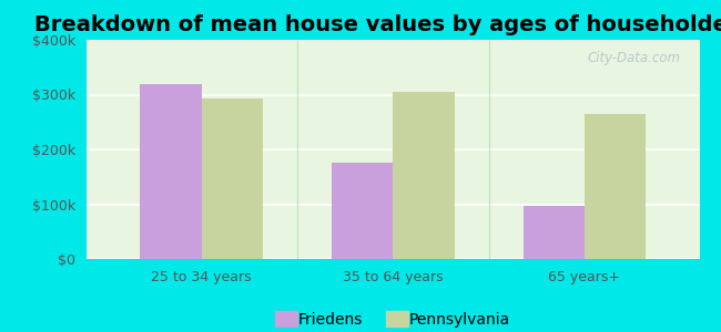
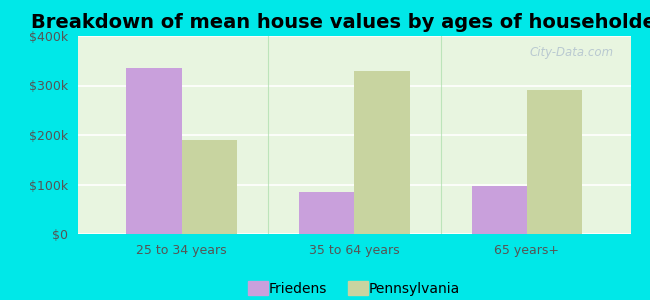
Friedens/25 to 34 years: $320k -> $335k
Pennsylvania/25 to 34 years: $293k -> $190k
Friedens/35 to 64 years: $175k -> $85k
Pennsylvania/35 to 64 years: $305k -> $330k
Pennsylvania/65 years+: $265k -> $290k
